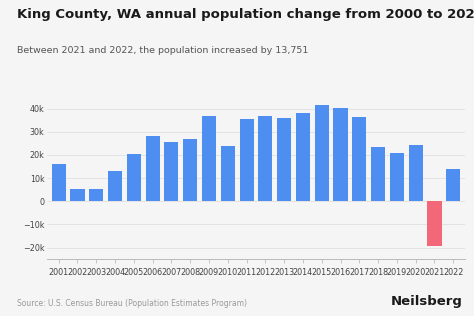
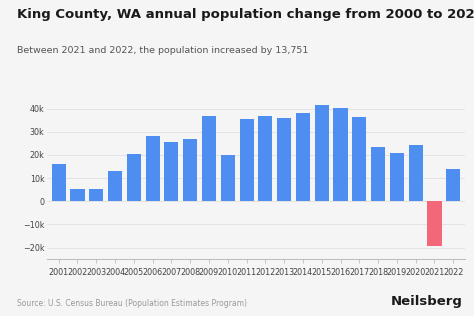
2010: 24.0k -> 20.0k
